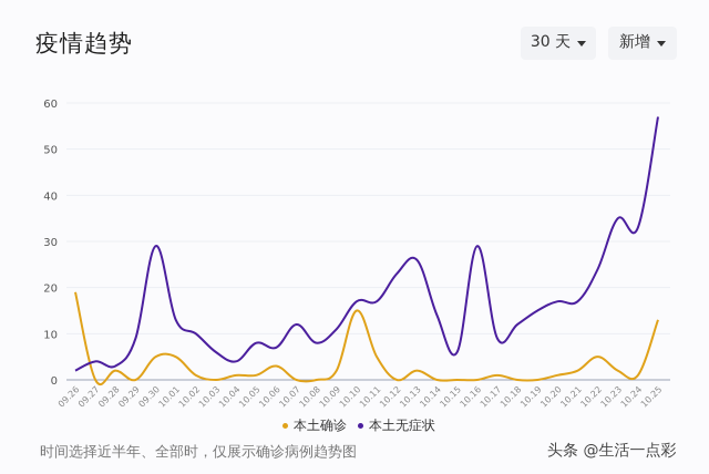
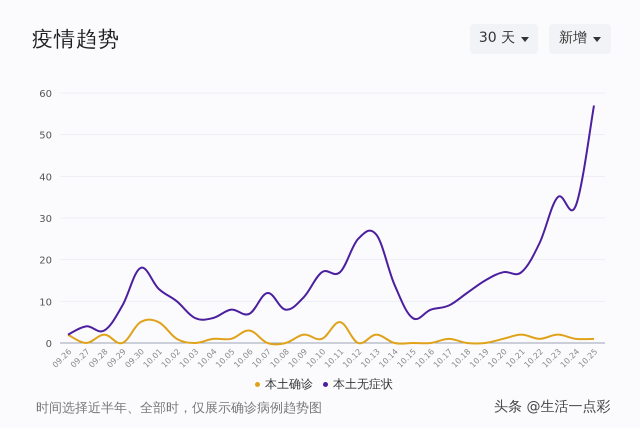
本土确诊/09.26: 19 -> 2
本土无症状/09.30: 29 -> 18
本土无症状/10.04: 4 -> 6
本土确诊/10.10: 15 -> 1
本土无症状/10.12: 23 -> 25
本土无症状/10.16: 29 -> 8
本土确诊/10.22: 5 -> 1
本土确诊/10.25: 13 -> 1
